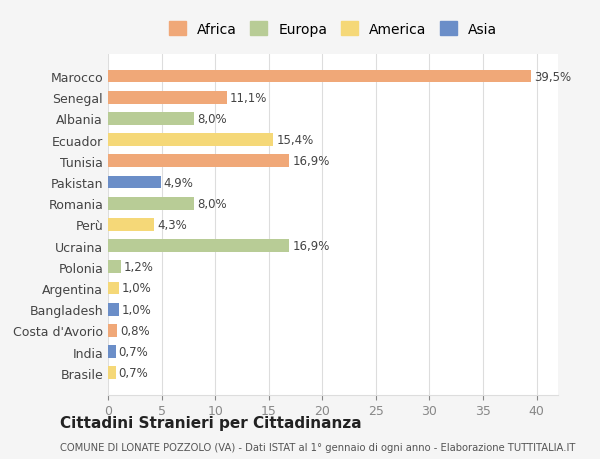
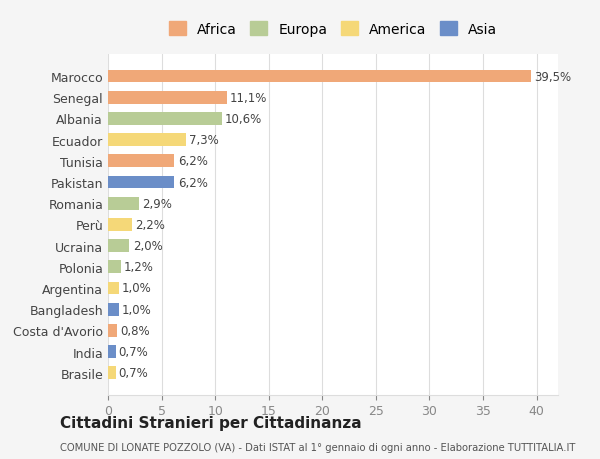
Albania: 8,0% -> 10,6%
Ecuador: 15,4% -> 7,3%
Tunisia: 16,9% -> 6,2%
Pakistan: 4,9% -> 6,2%
Romania: 8,0% -> 2,9%
Perù: 4,3% -> 2,2%
Ucraina: 16,9% -> 2,0%
